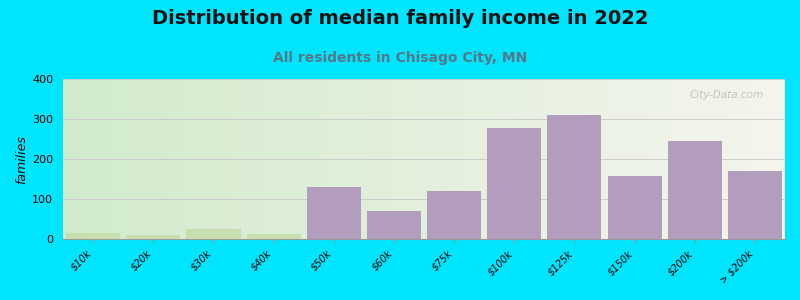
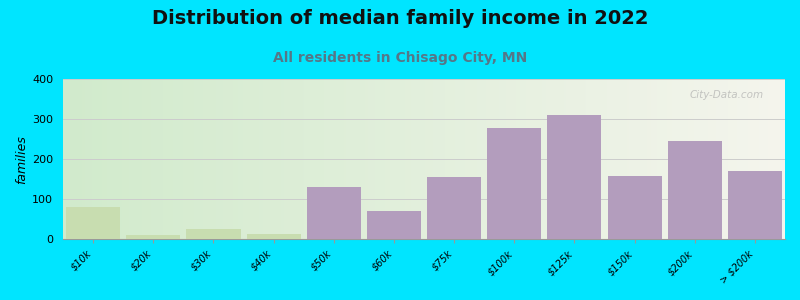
$10k: 15 -> 80
$75k: 120 -> 155
